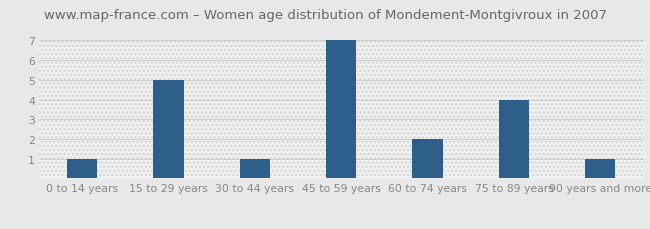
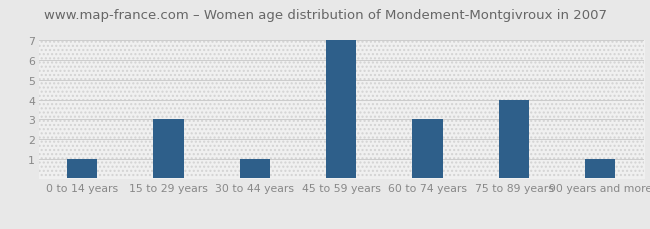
15 to 29 years: 5 -> 3
60 to 74 years: 2 -> 3
